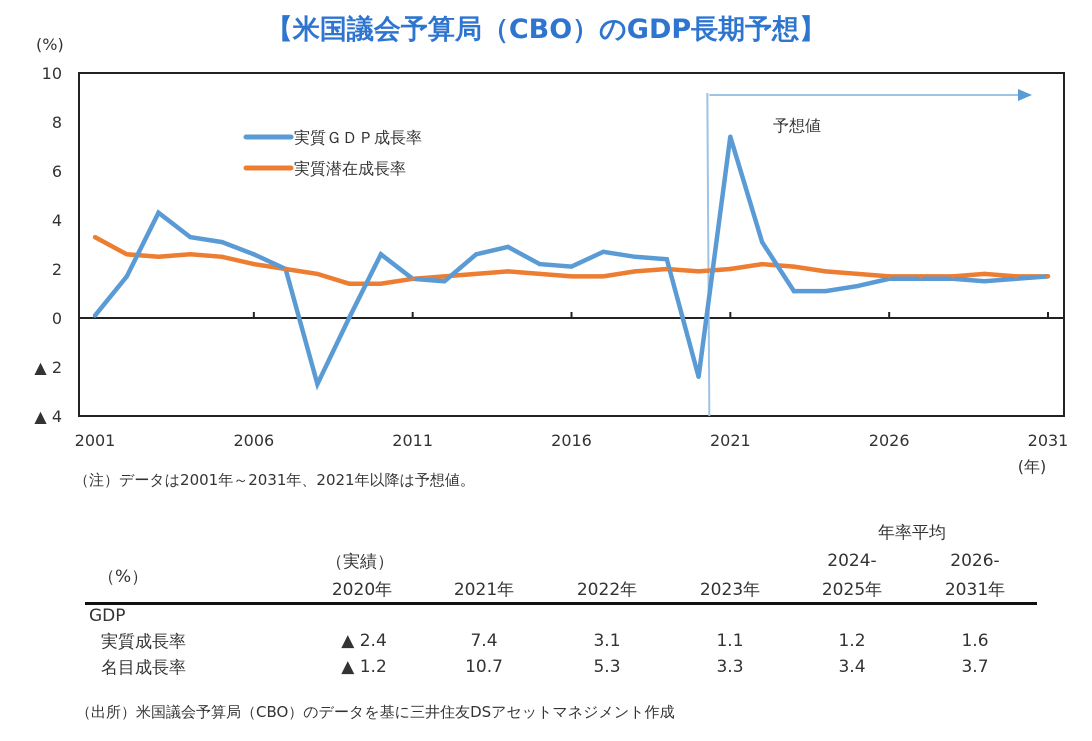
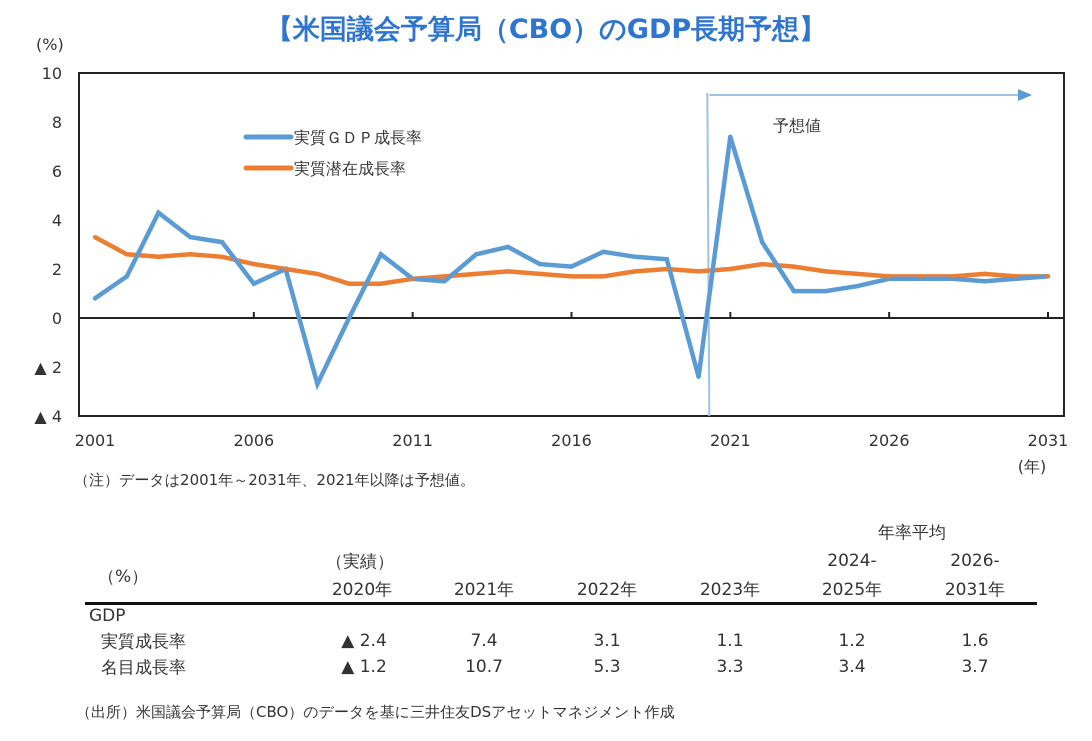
実質ＧＤＰ成長率/2001: 0.1 -> 0.8
実質ＧＤＰ成長率/2006: 2.6 -> 1.4
